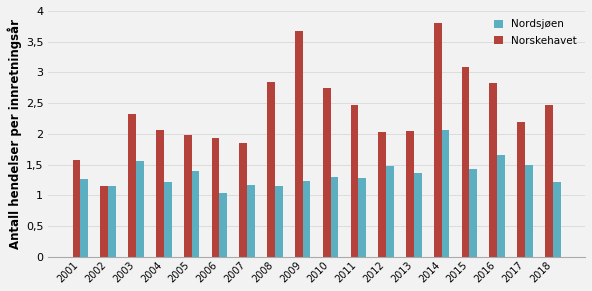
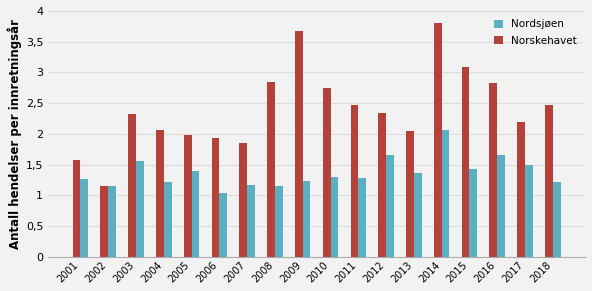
Norskehavet/2012: 2,03 -> 2,34
Nordsjøen/2012: 1,47 -> 1,66
